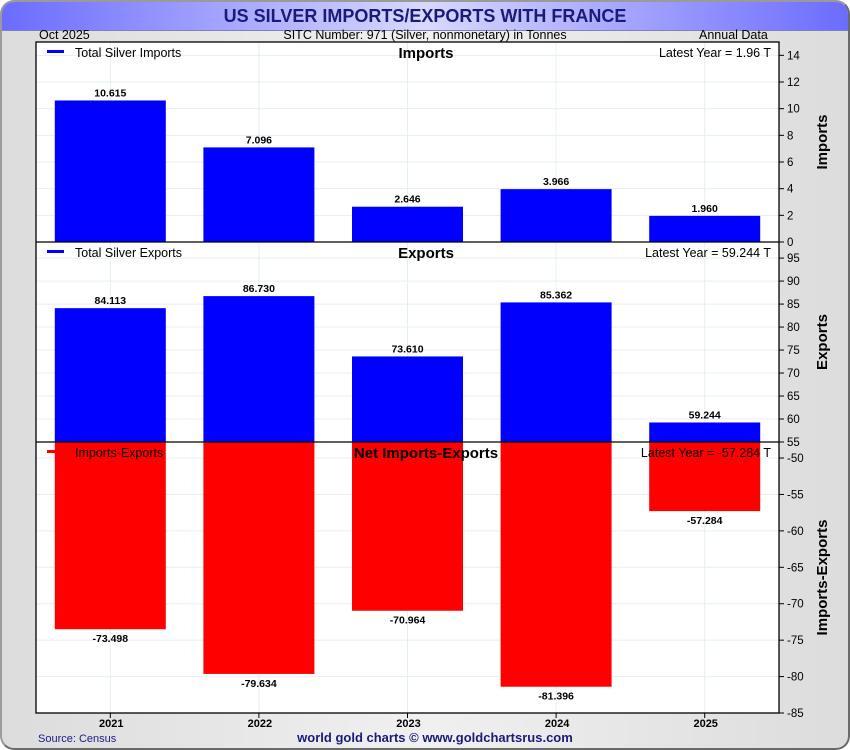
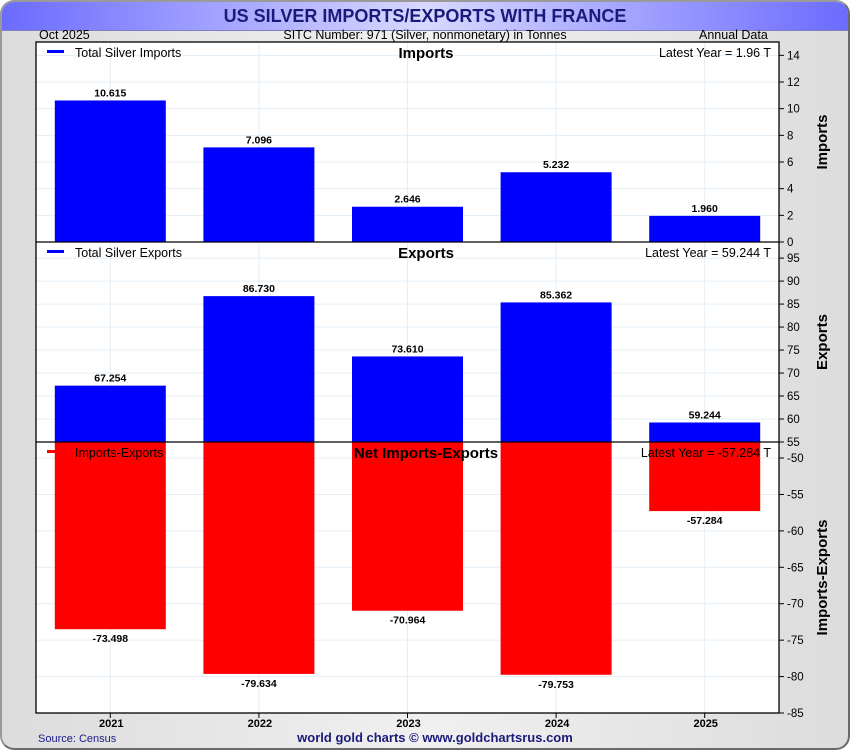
Imports/2024: 3.966 -> 5.232
Exports/2021: 84.113 -> 67.254
Net Imports-Exports/2024: -81.396 -> -79.753
